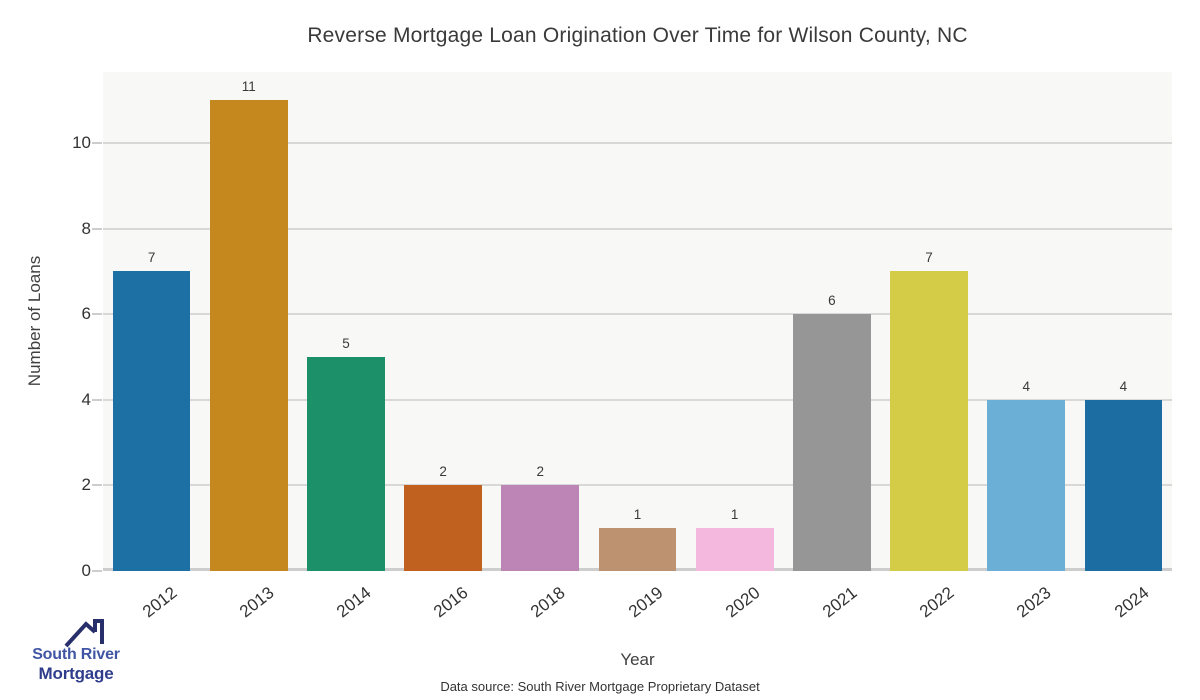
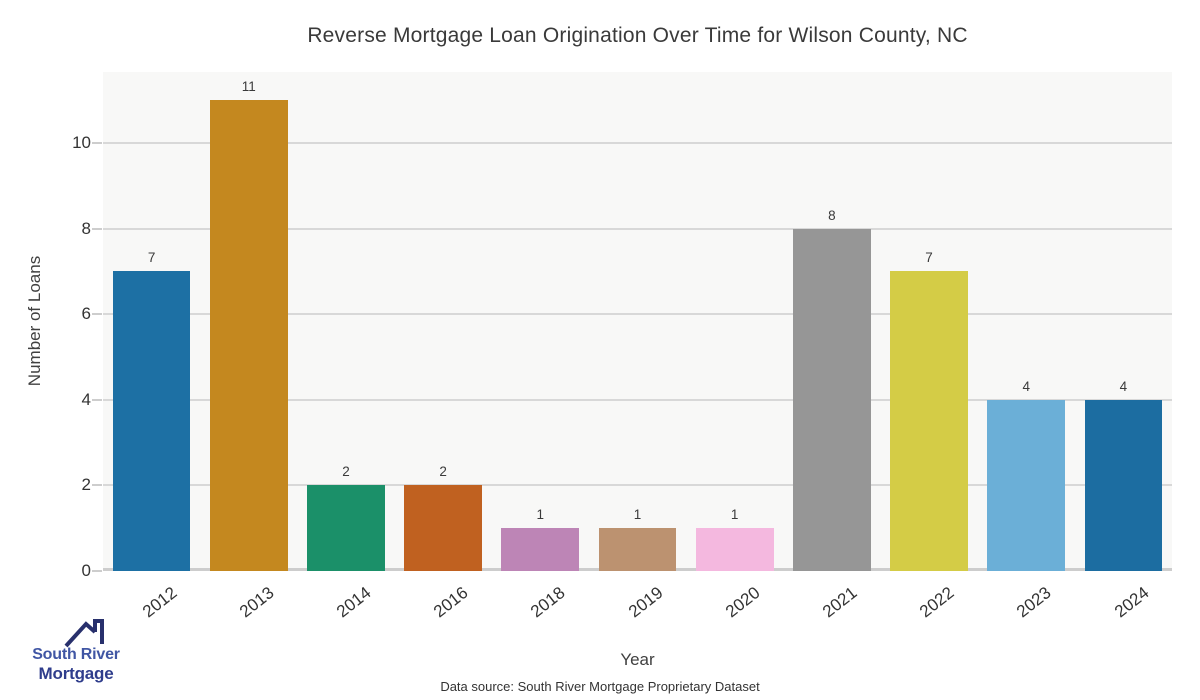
2014: 5 -> 2
2018: 2 -> 1
2021: 6 -> 8
